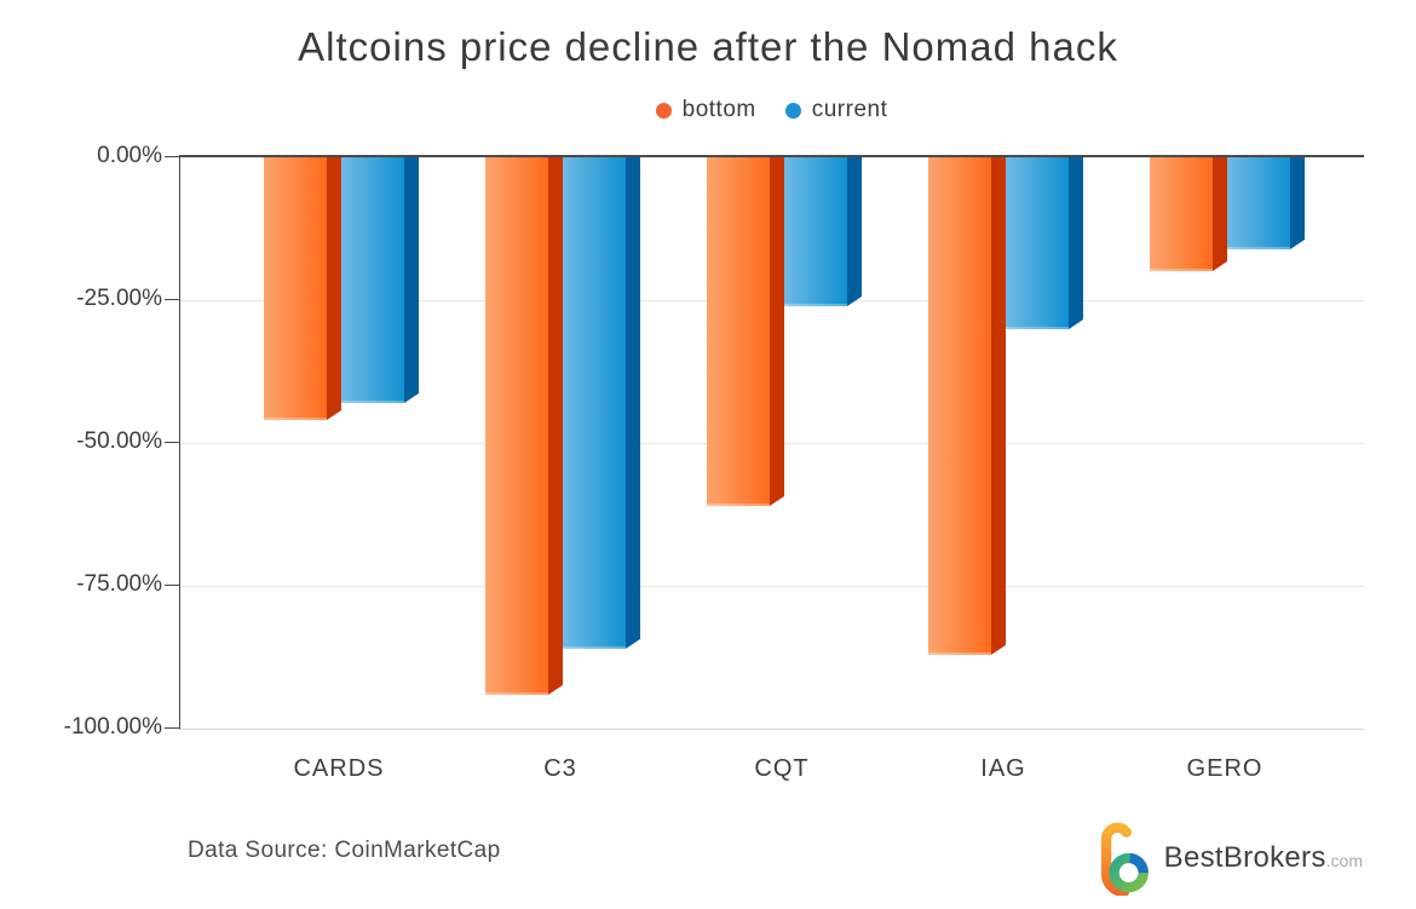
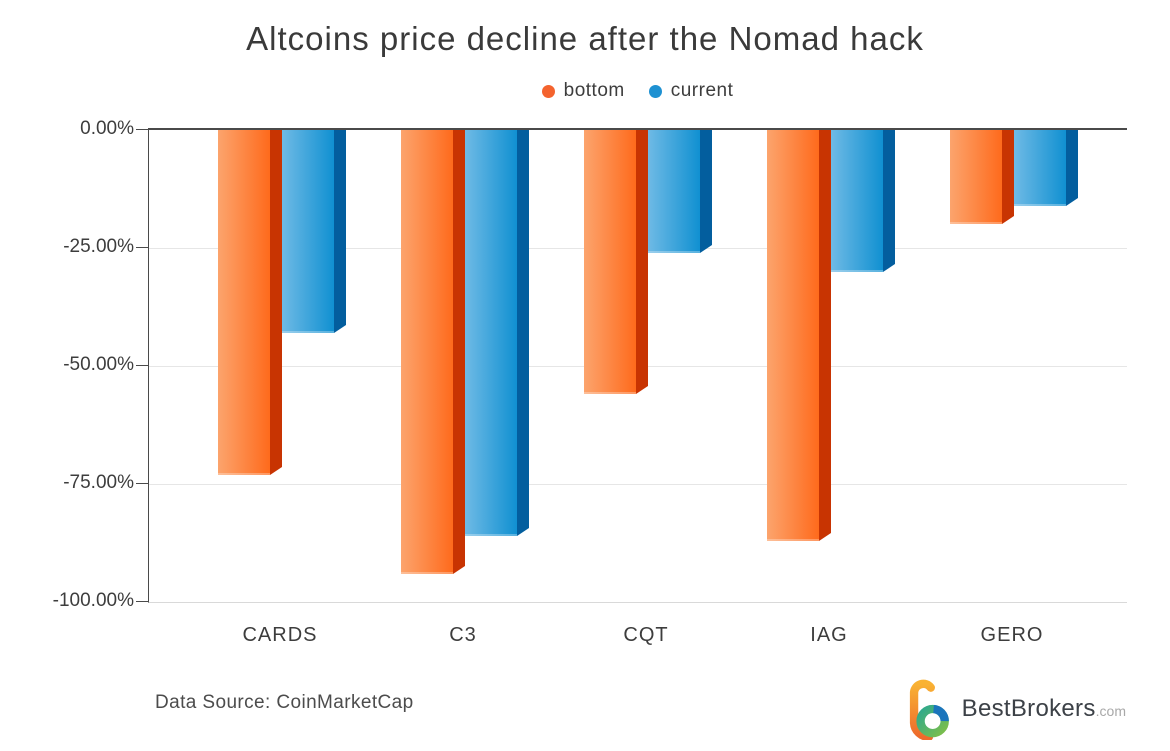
bottom/CARDS: -46% -> -73%
bottom/CQT: -61% -> -56%
